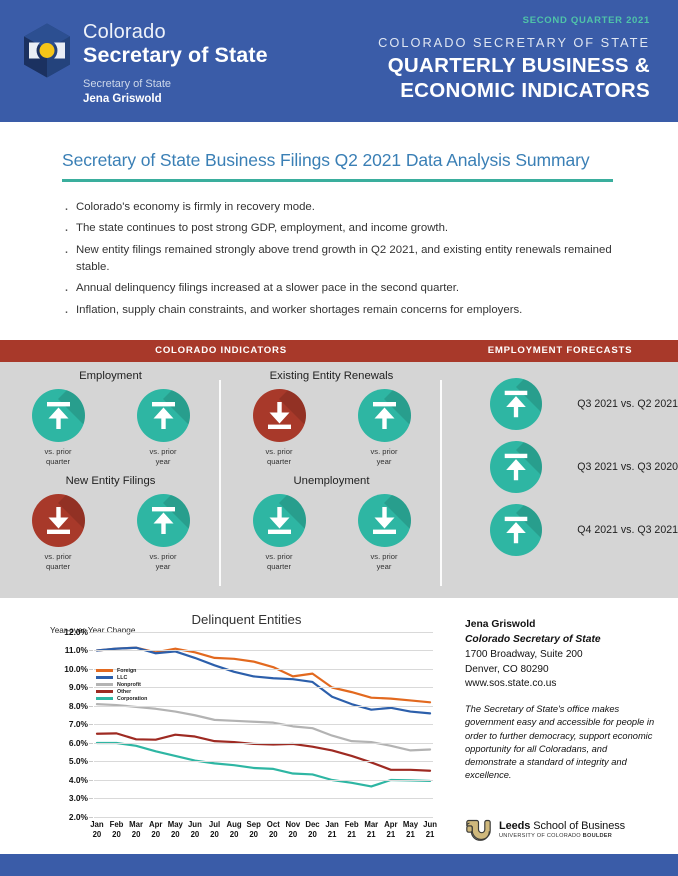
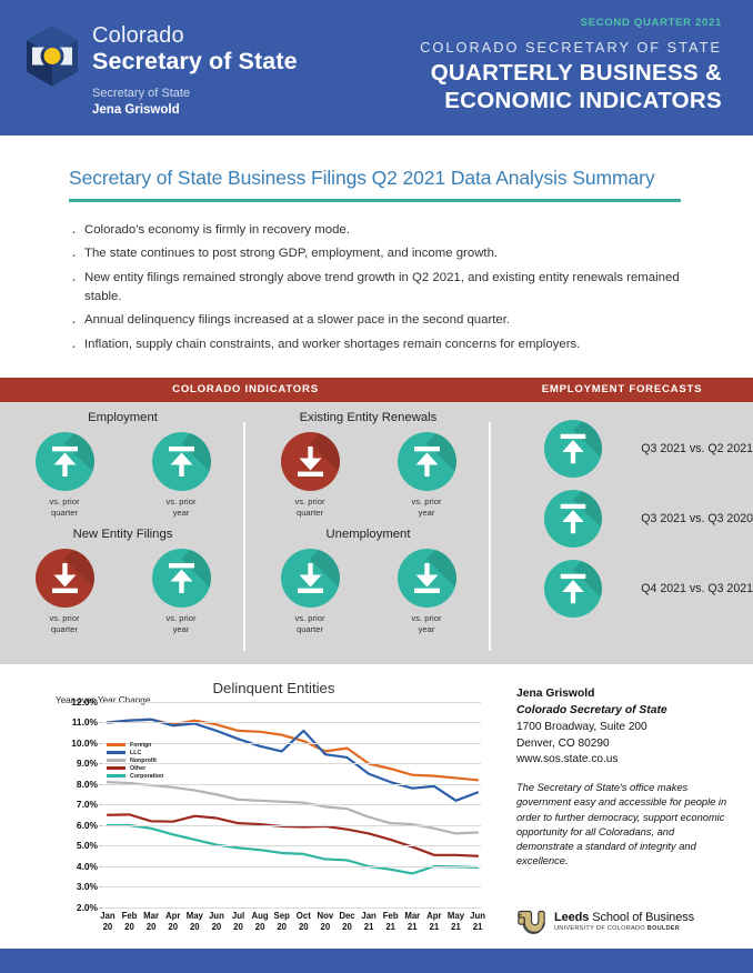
LLC/Oct 20: 9.5% -> 10.6%
LLC/May 21: 7.7% -> 7.2%
